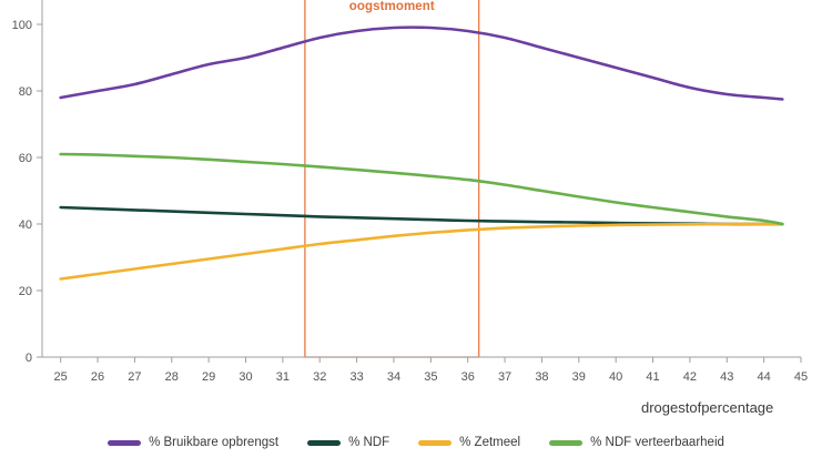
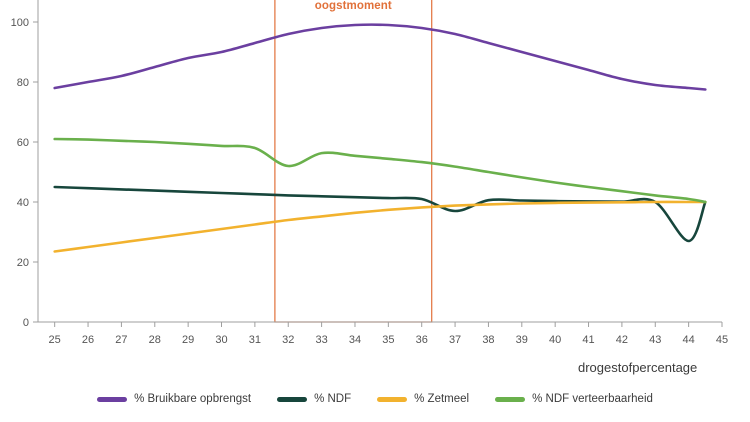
% NDF verteerbaarheid/32: 57 -> 52
% NDF/37: 41 -> 37
% NDF/44: 40 -> 27
